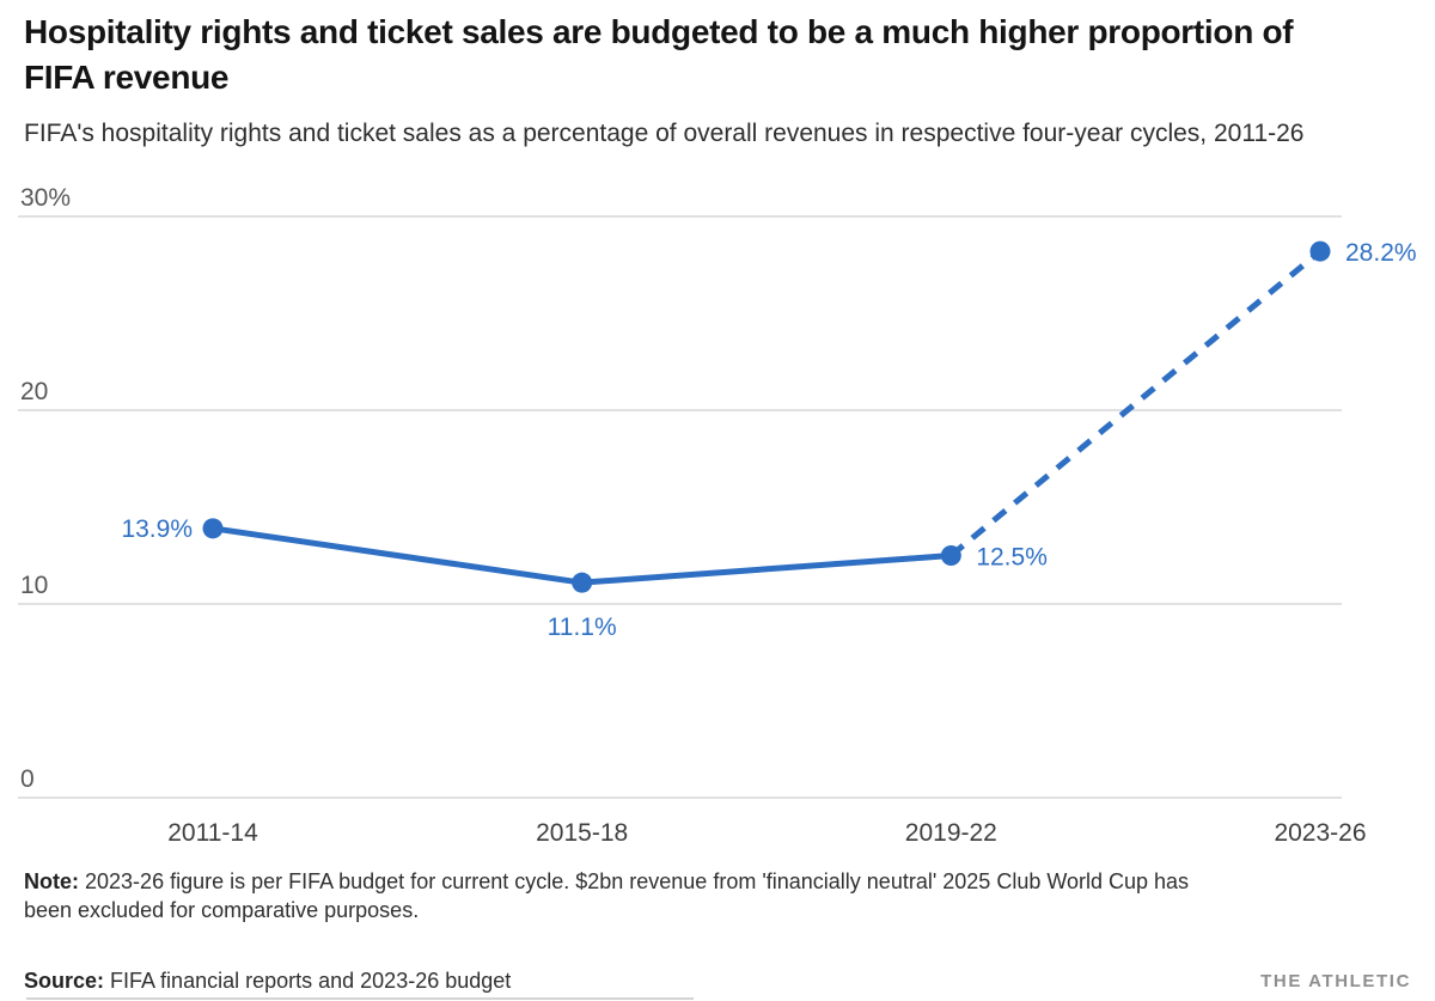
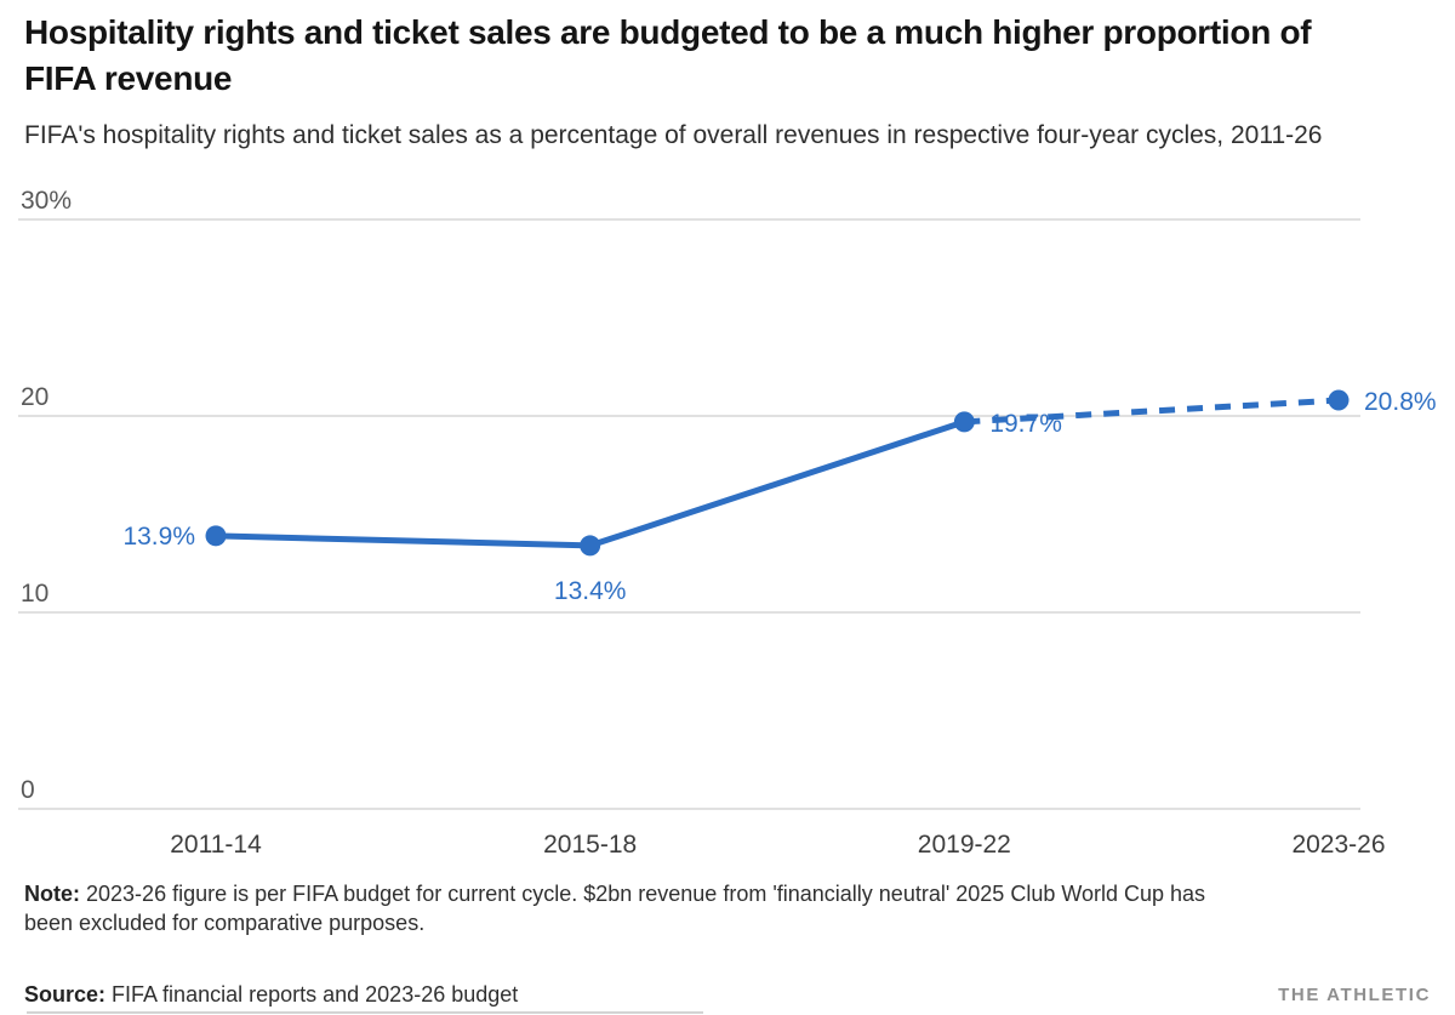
2015-18: 11.1% -> 13.4%
2019-22: 12.5% -> 19.7%
2023-26: 28.2% -> 20.8%
